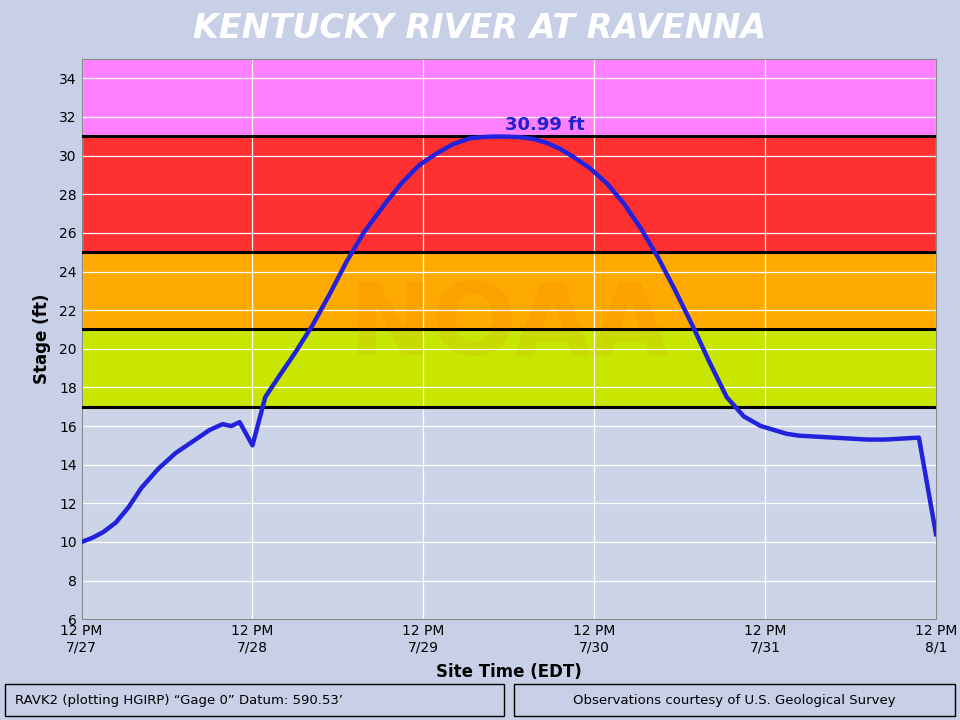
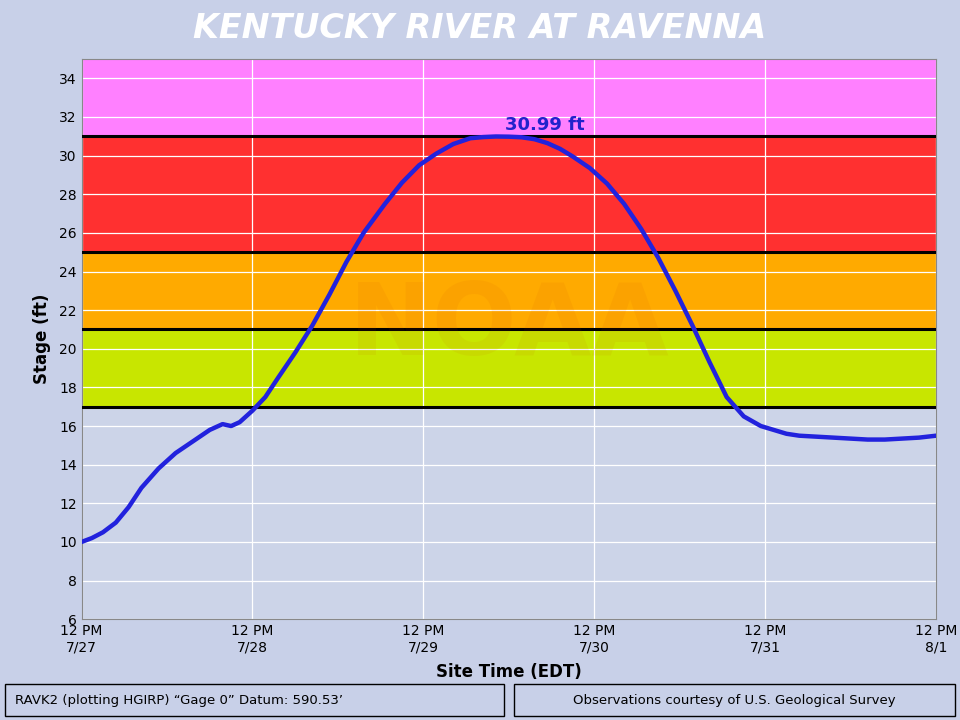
12 PM 7/28: 15.0 -> 16.8
12 PM 8/1: 10.4 -> 15.5
